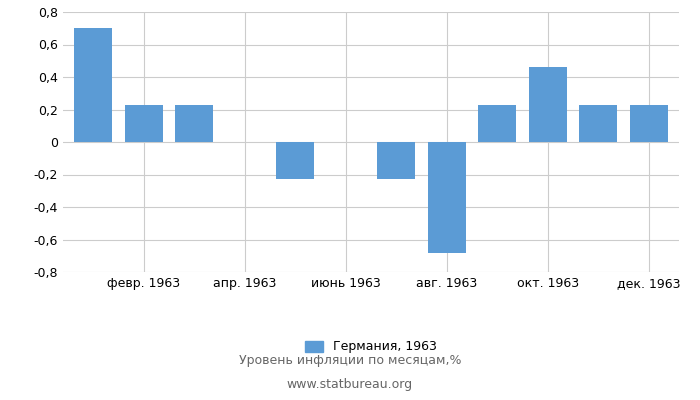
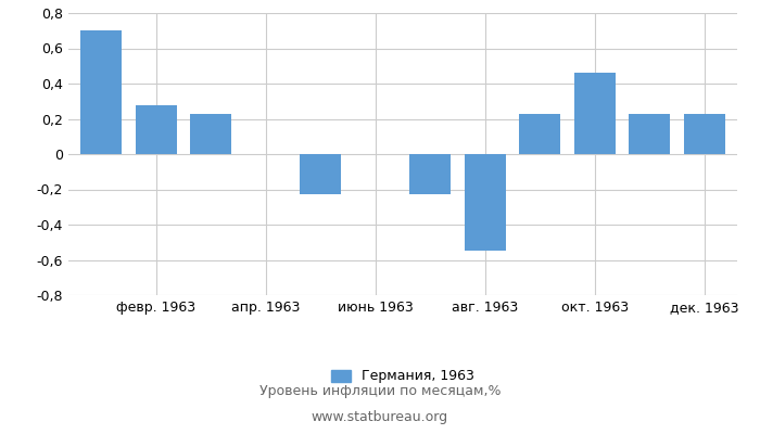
февр. 1963: 0,23 -> 0,28
авг. 1963: -0,68 -> -0,55
